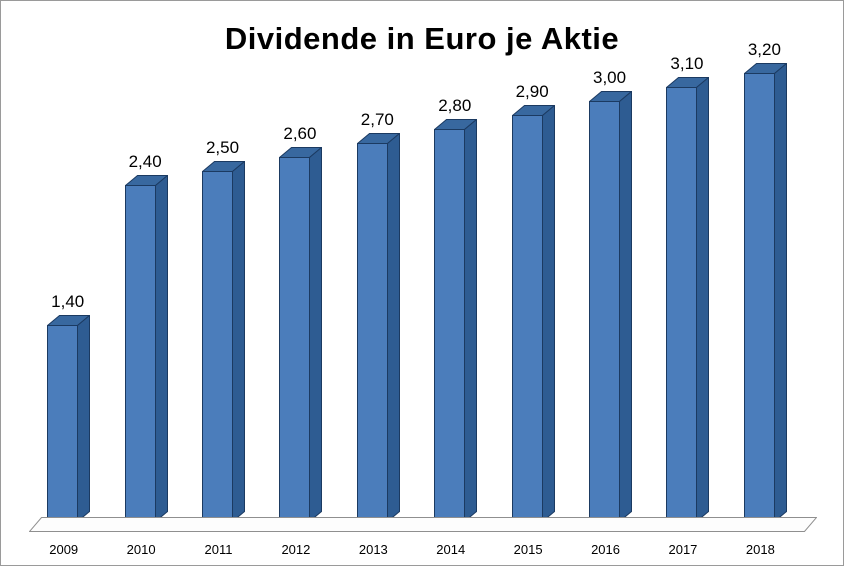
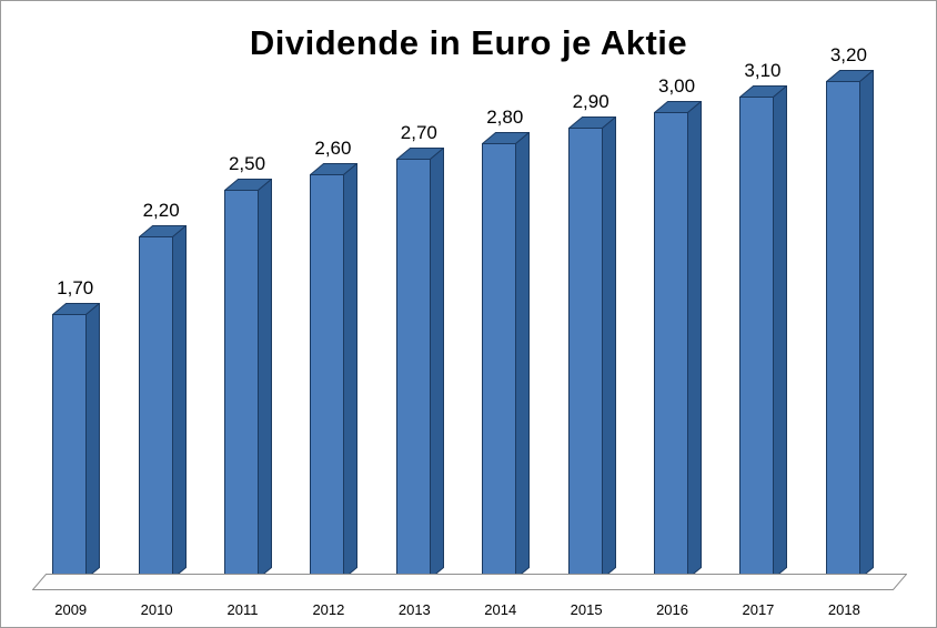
2009: 1,40 -> 1,70
2010: 2,40 -> 2,20
